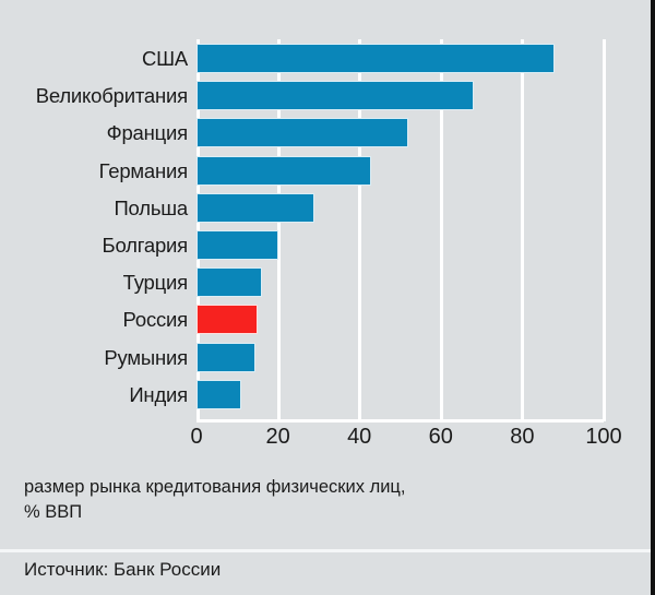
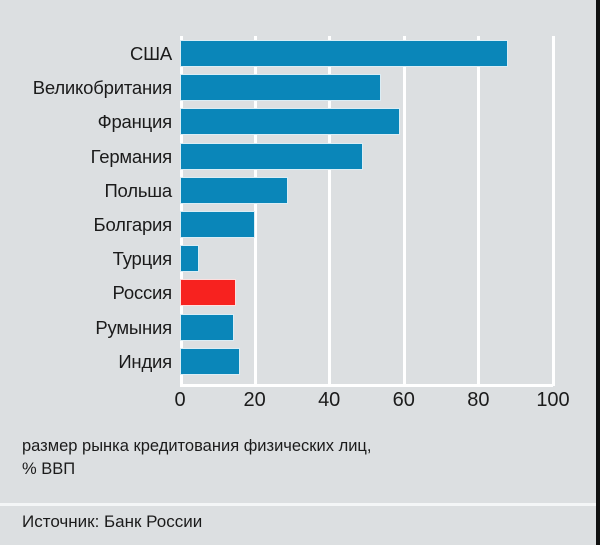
Великобритания: 68 -> 54
Франция: 52 -> 59
Германия: 43 -> 49
Турция: 16 -> 5
Индия: 11 -> 16
